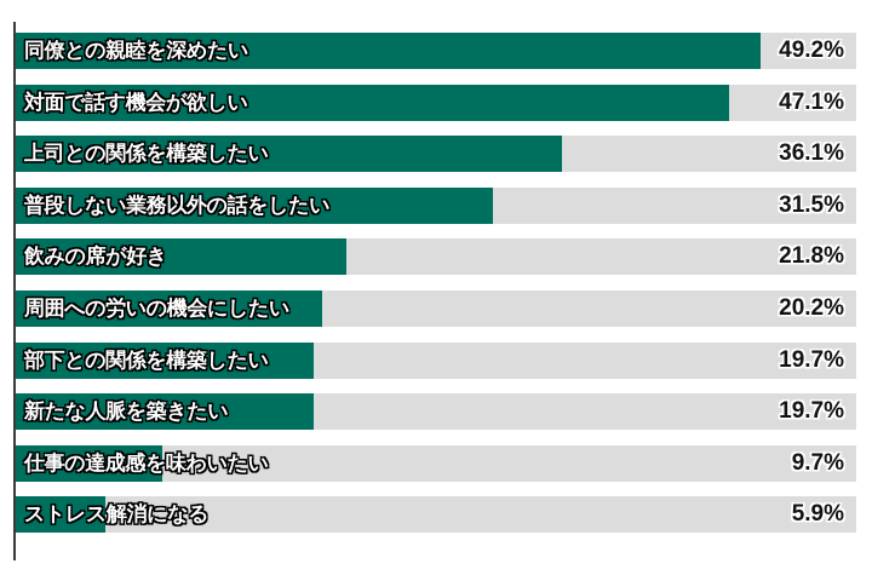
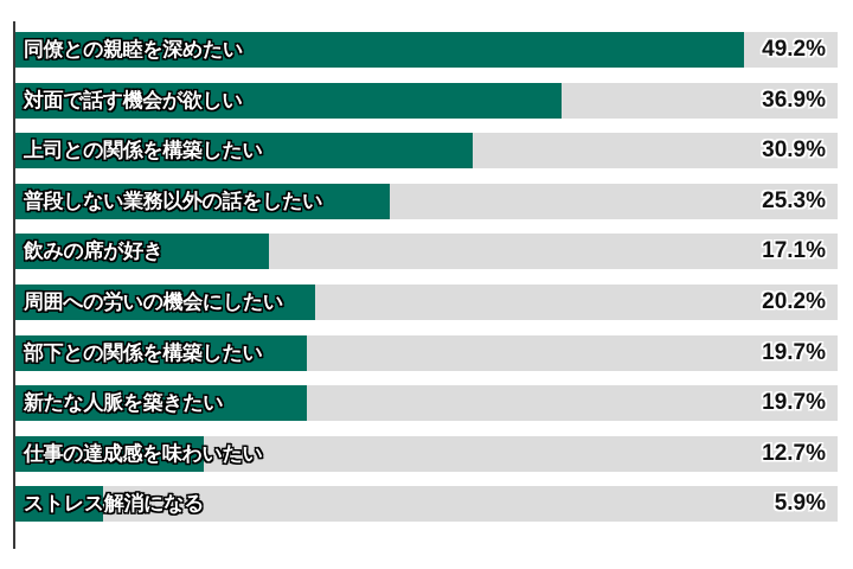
対面で話す機会が欲しい: 47.1% -> 36.9%
上司との関係を構築したい: 36.1% -> 30.9%
普段しない業務以外の話をしたい: 31.5% -> 25.3%
飲みの席が好き: 21.8% -> 17.1%
仕事の達成感を味わいたい: 9.7% -> 12.7%
